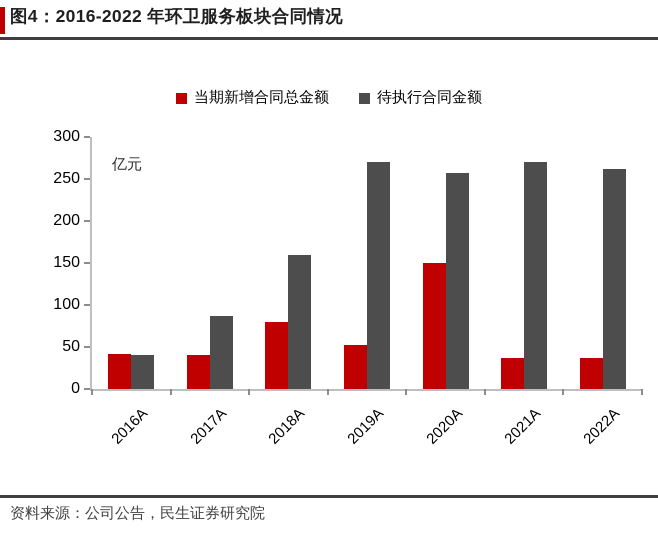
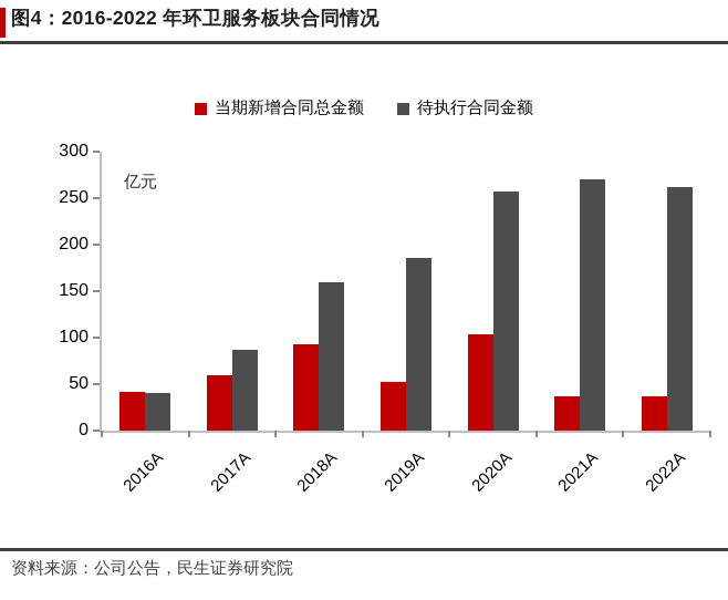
当期新增合同总金额/2017A: 40 -> 60
当期新增合同总金额/2018A: 80 -> 90
待执行合同金额/2019A: 270 -> 190
当期新增合同总金额/2020A: 150 -> 100
